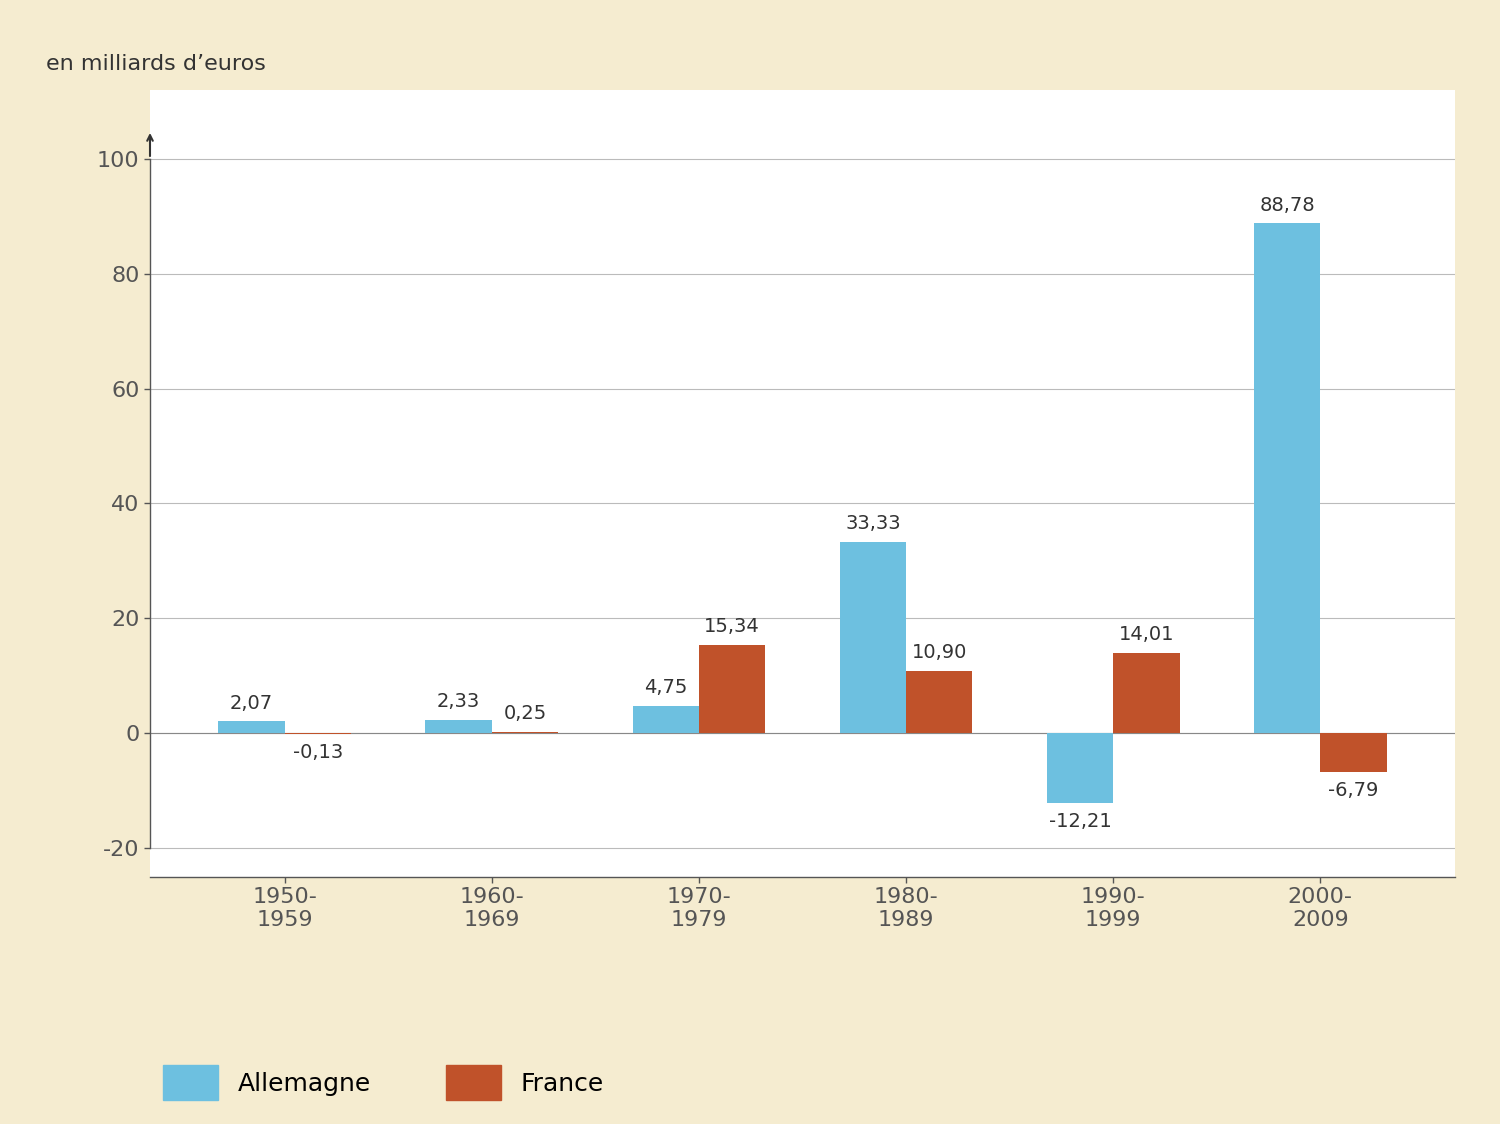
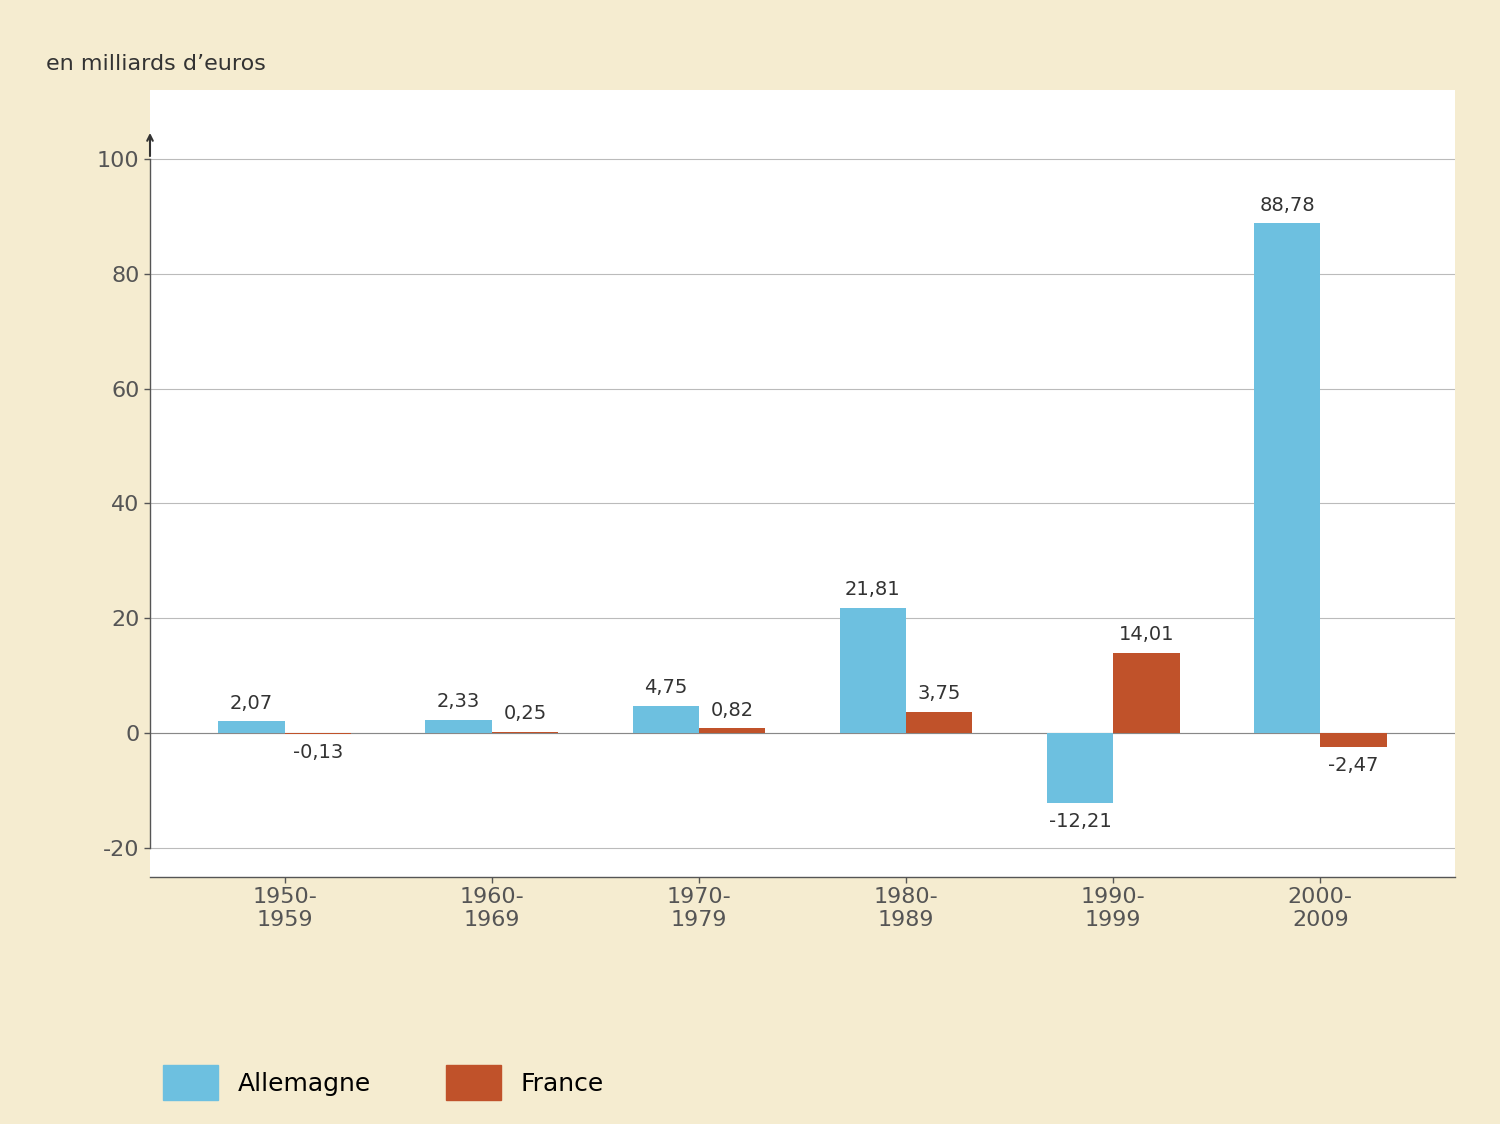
France/1970- 1979: 15,34 -> 0,82
Allemagne/1980- 1989: 33,33 -> 21,81
France/1980- 1989: 10,90 -> 3,75
France/2000- 2009: -6,79 -> -2,47
